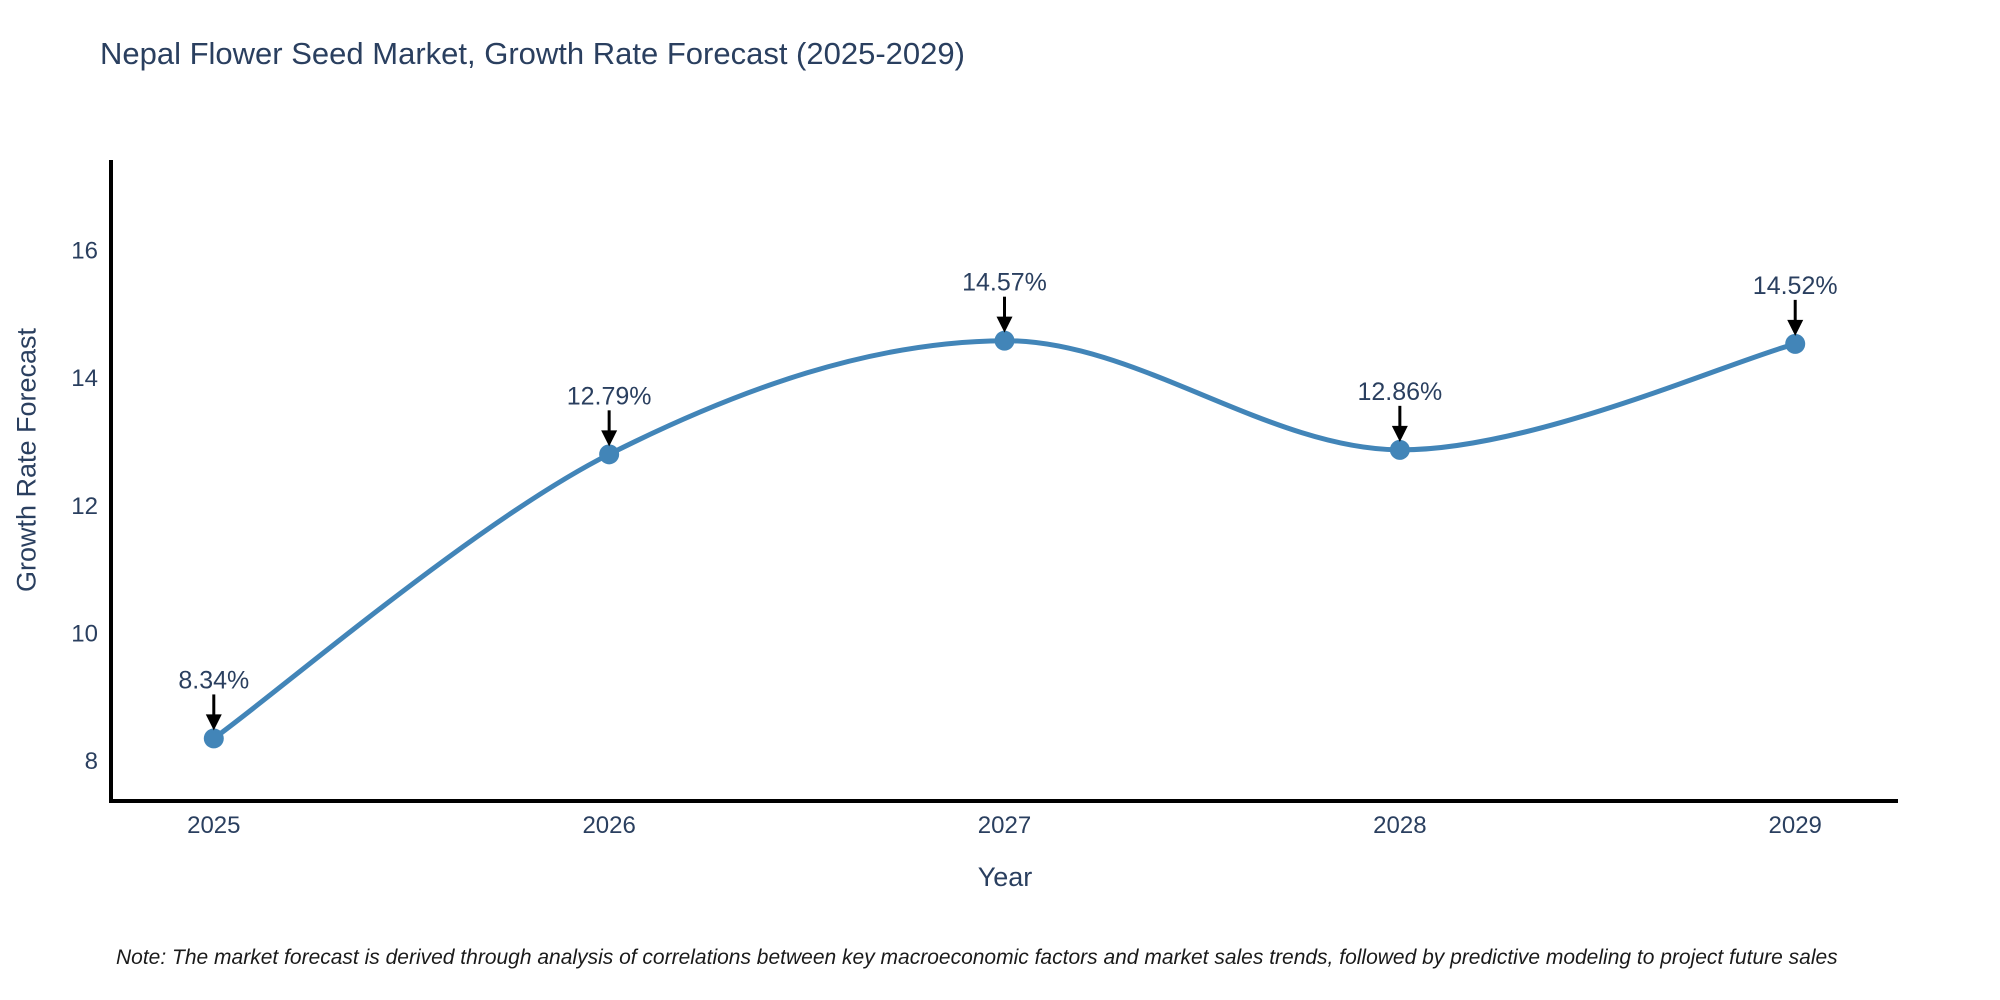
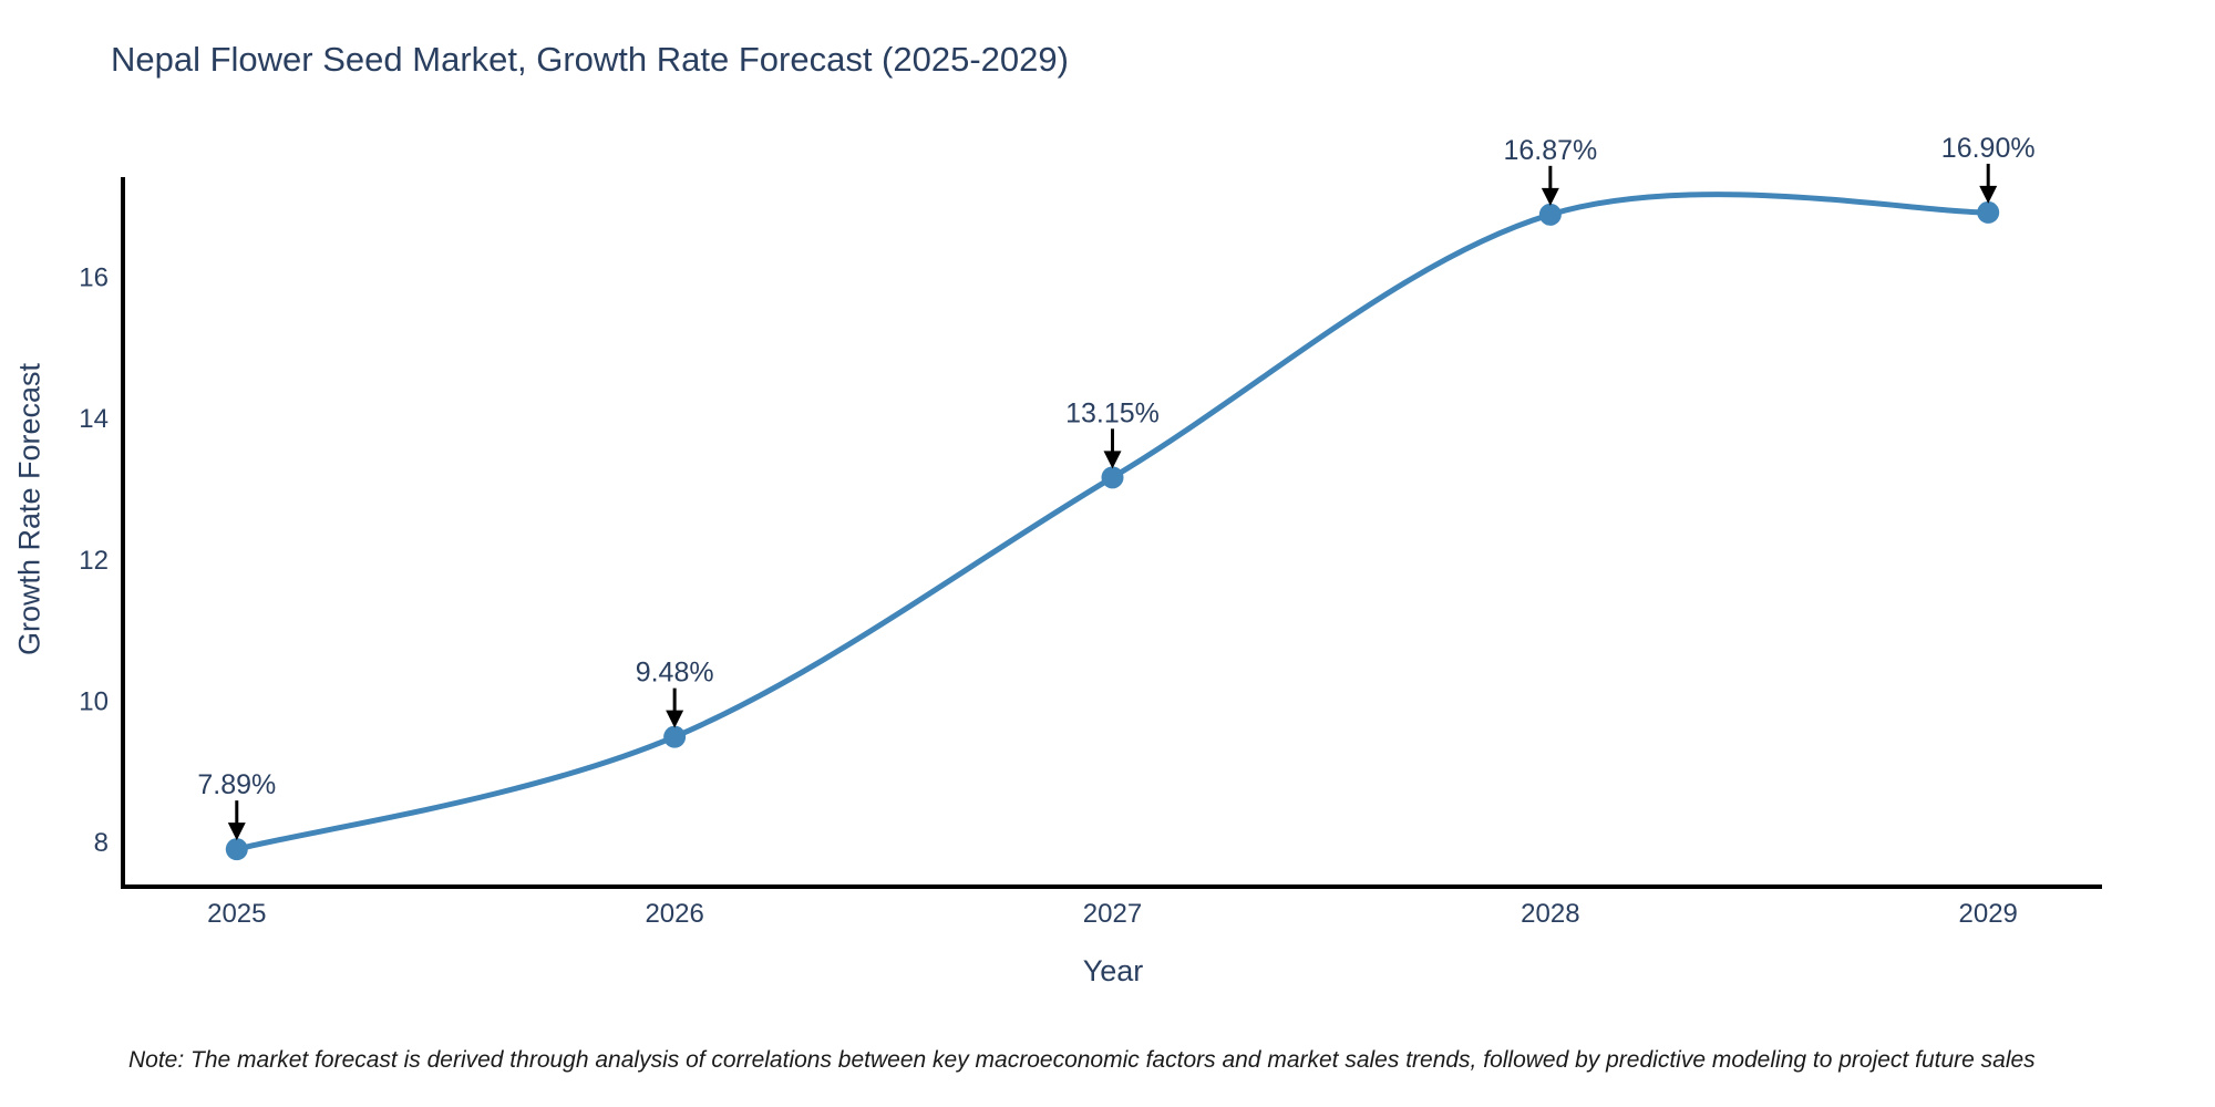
2025: 8.34% -> 7.89%
2026: 12.79% -> 9.48%
2027: 14.57% -> 13.15%
2028: 12.86% -> 16.87%
2029: 14.52% -> 16.90%
